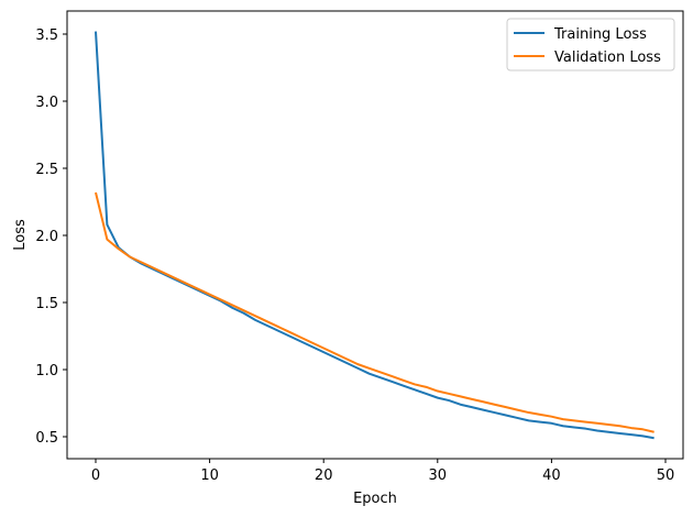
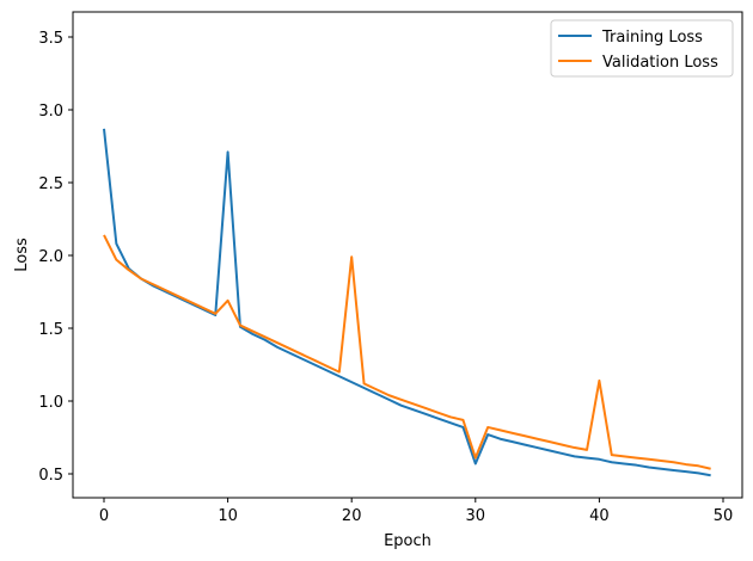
Training Loss/0: 3.52 -> 2.87
Validation Loss/0: 2.32 -> 2.14
Training Loss/10: 1.55 -> 2.71
Validation Loss/10: 1.56 -> 1.69
Validation Loss/20: 1.16 -> 1.99
Training Loss/30: 0.79 -> 0.57
Validation Loss/30: 0.84 -> 0.61
Validation Loss/40: 0.65 -> 1.14
